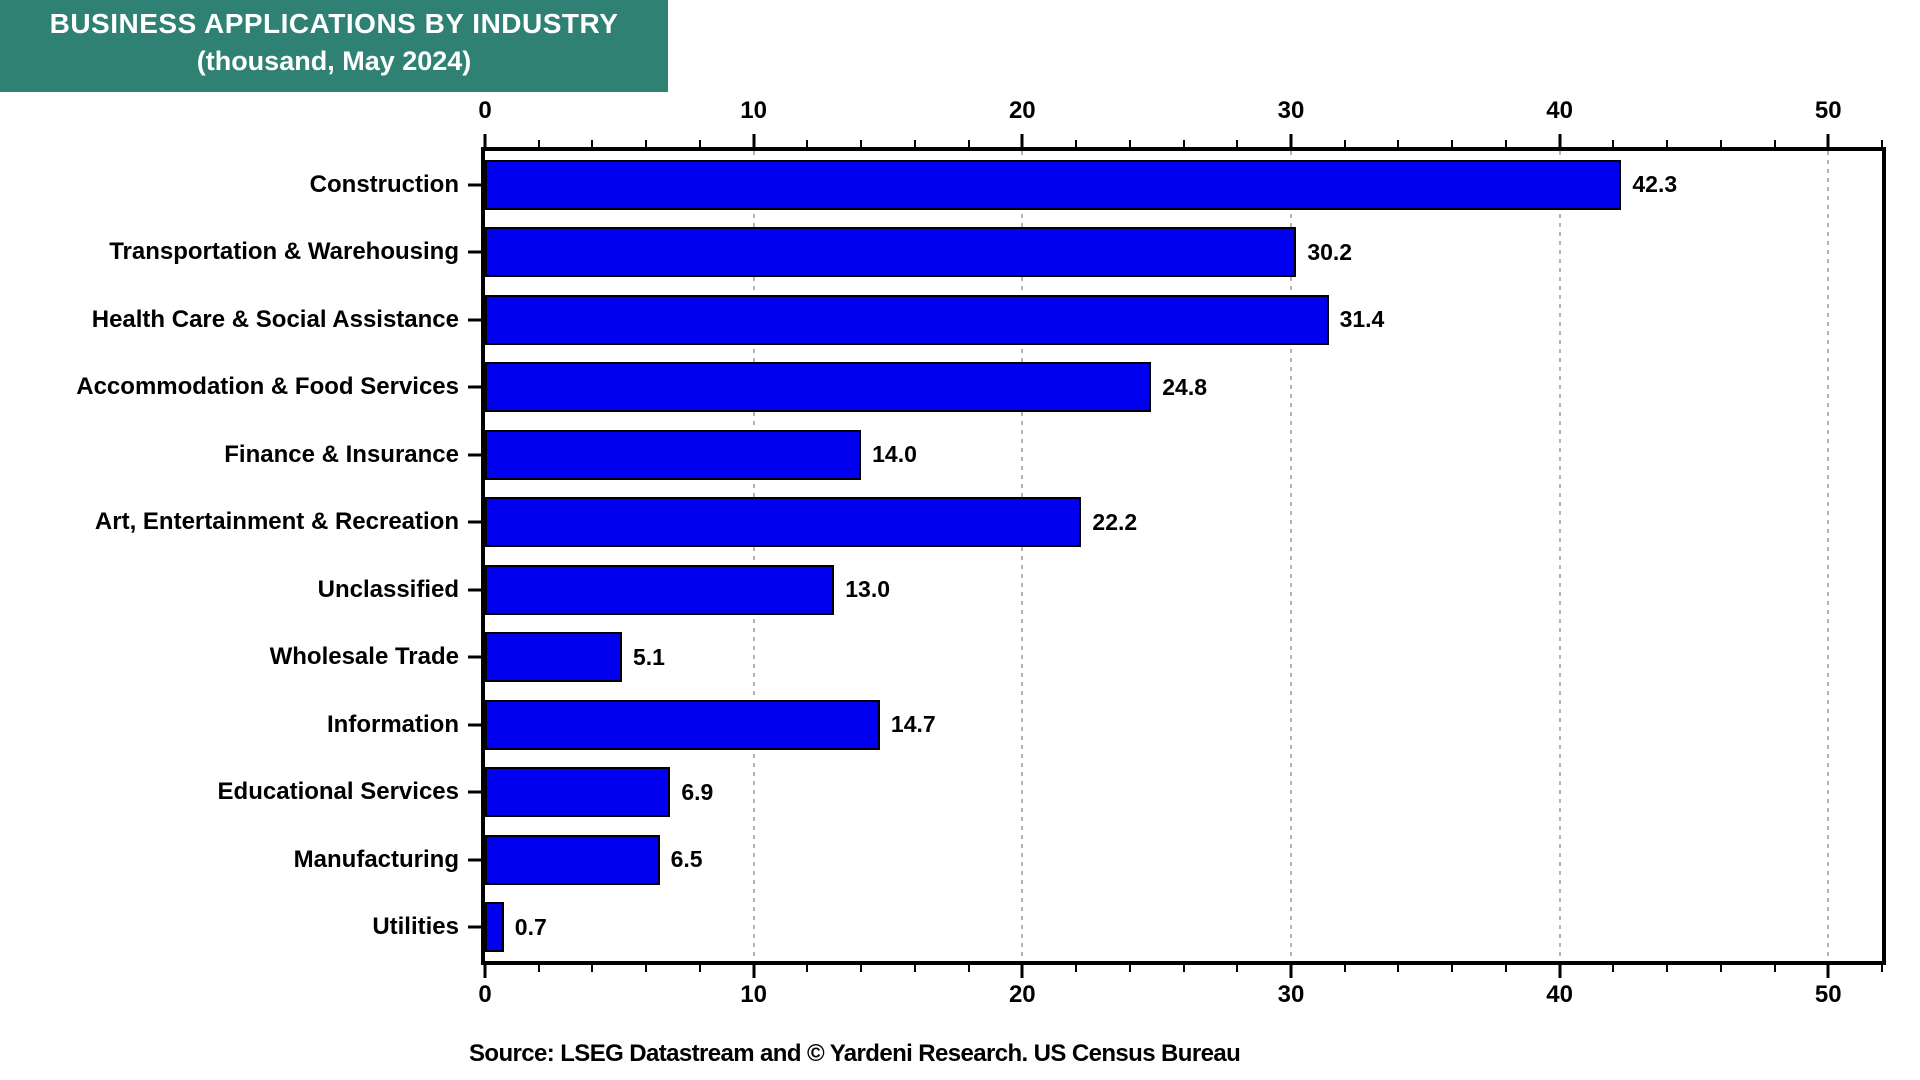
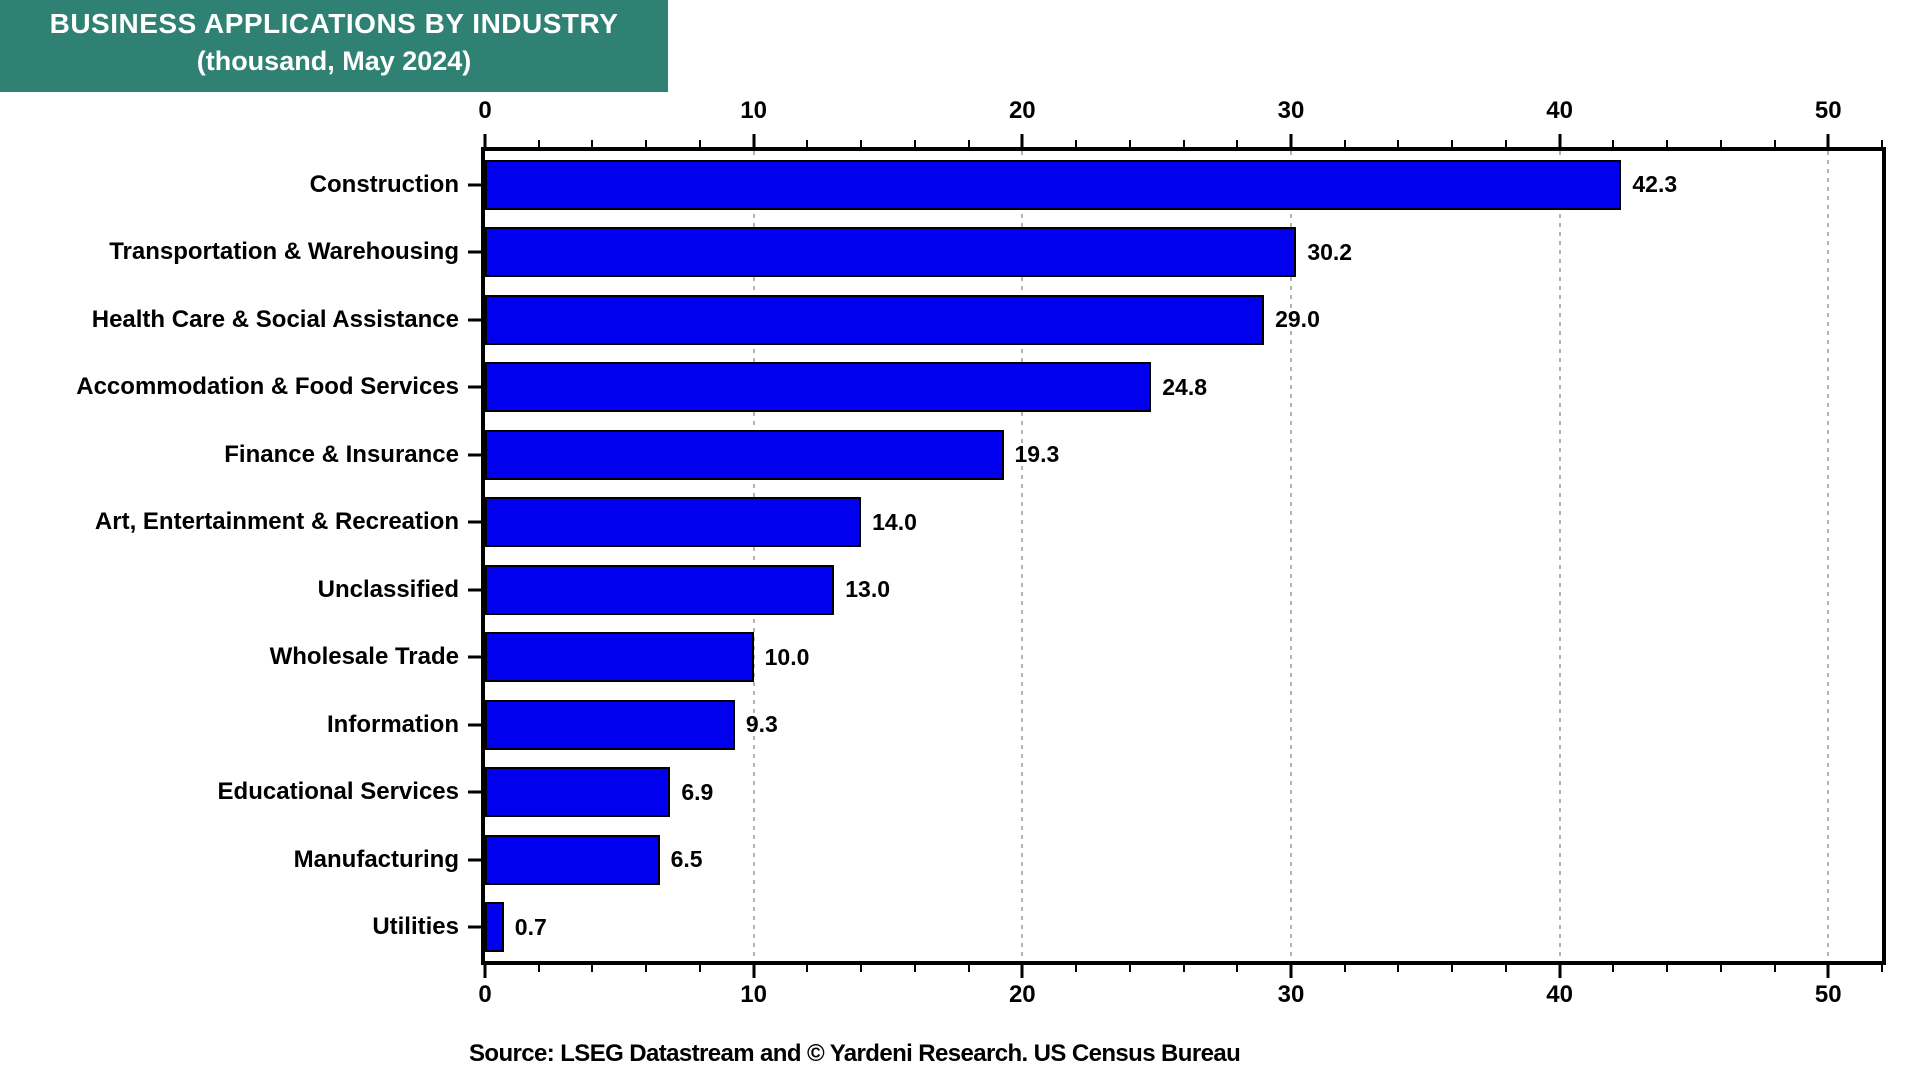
Health Care & Social Assistance: 31.4 -> 29.0
Finance & Insurance: 14.0 -> 19.3
Art, Entertainment & Recreation: 22.2 -> 14.0
Wholesale Trade: 5.1 -> 10.0
Information: 14.7 -> 9.3
